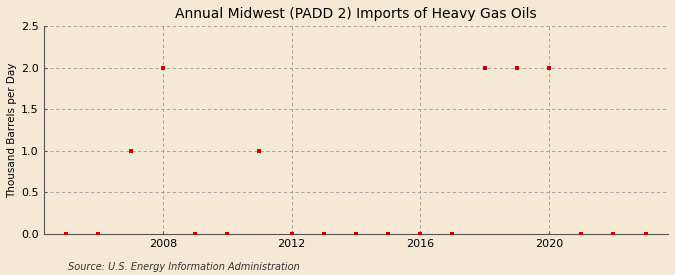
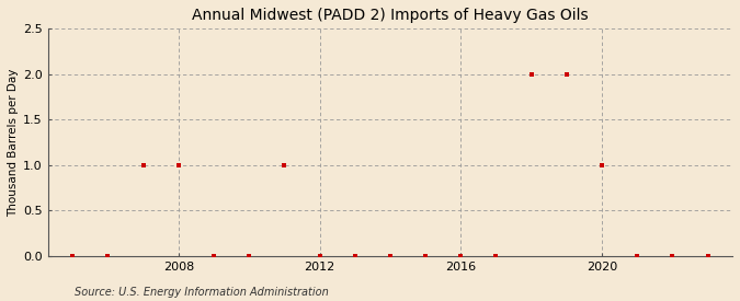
2008: 2 -> 1
2020: 2 -> 1
